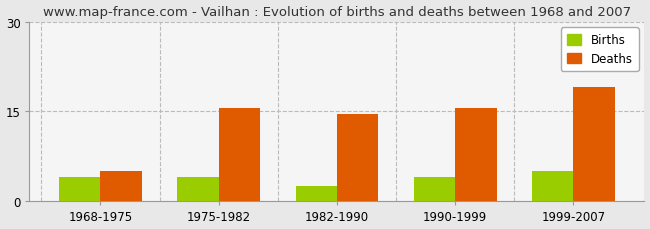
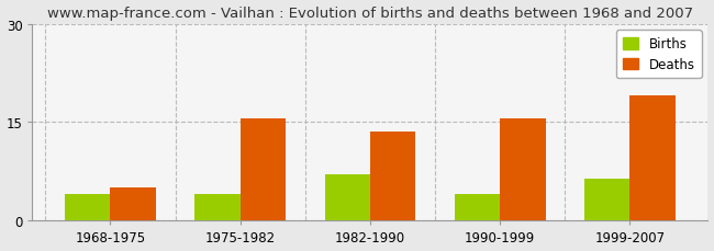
Births/1982-1990: 2.5 -> 7.0
Deaths/1982-1990: 14.5 -> 13.6
Births/1999-2007: 5.0 -> 6.4
